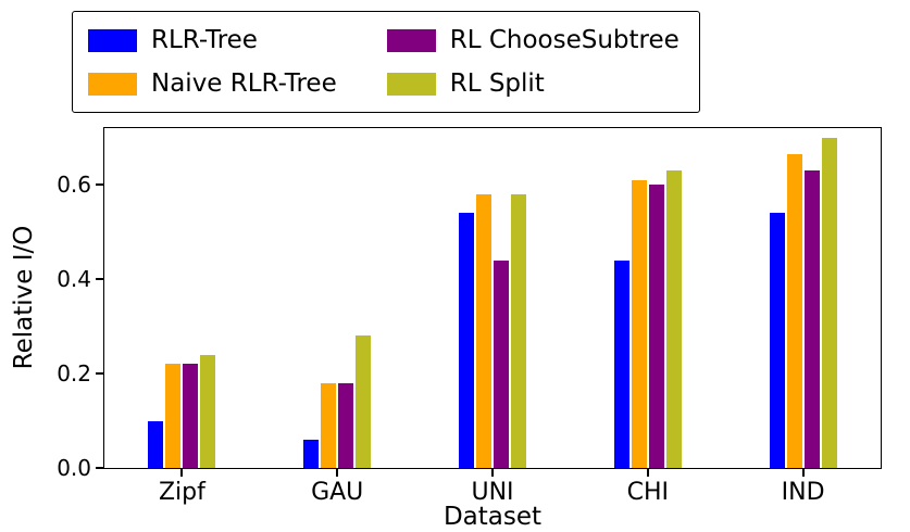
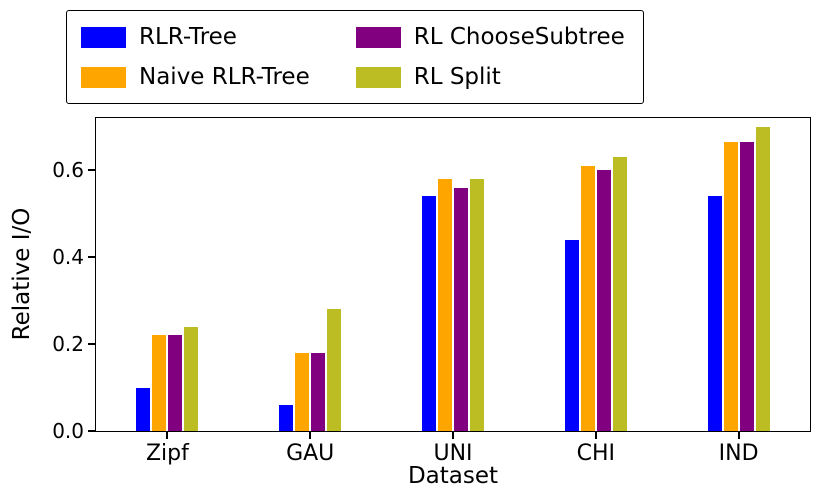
RL ChooseSubtree/UNI: 0.44 -> 0.56
RL ChooseSubtree/IND: 0.63 -> 0.67
